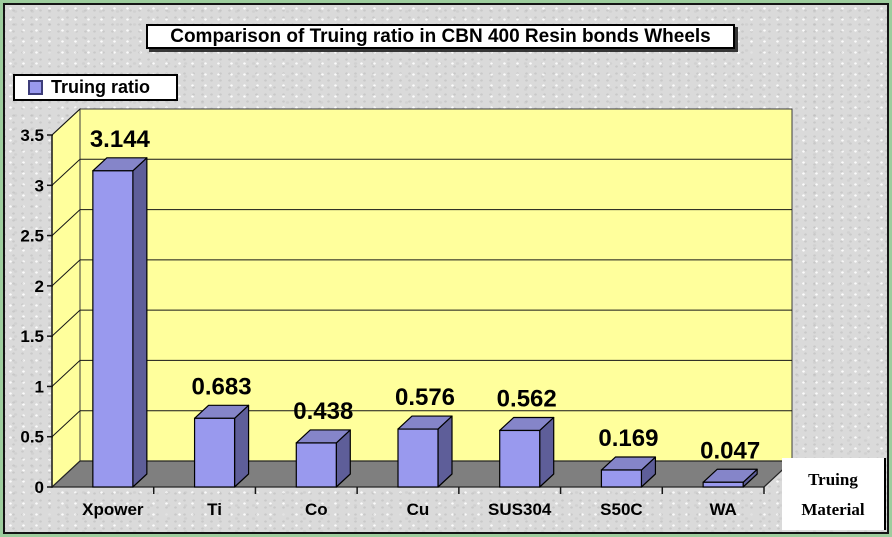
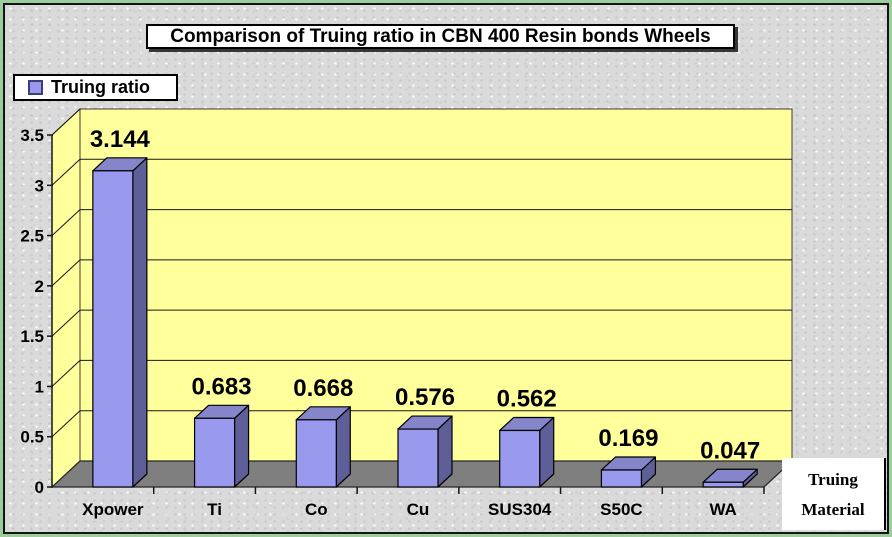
Co: 0.438 -> 0.668
